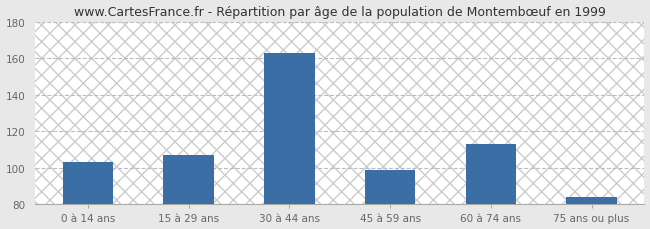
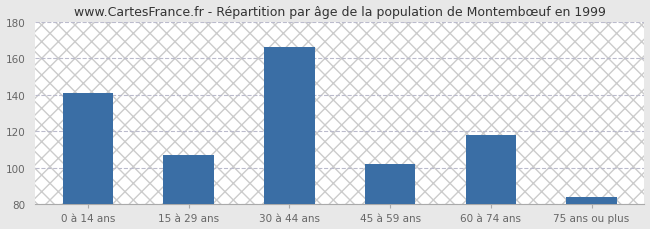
0 à 14 ans: 103 -> 141
30 à 44 ans: 163 -> 166
45 à 59 ans: 99 -> 102
60 à 74 ans: 113 -> 118
